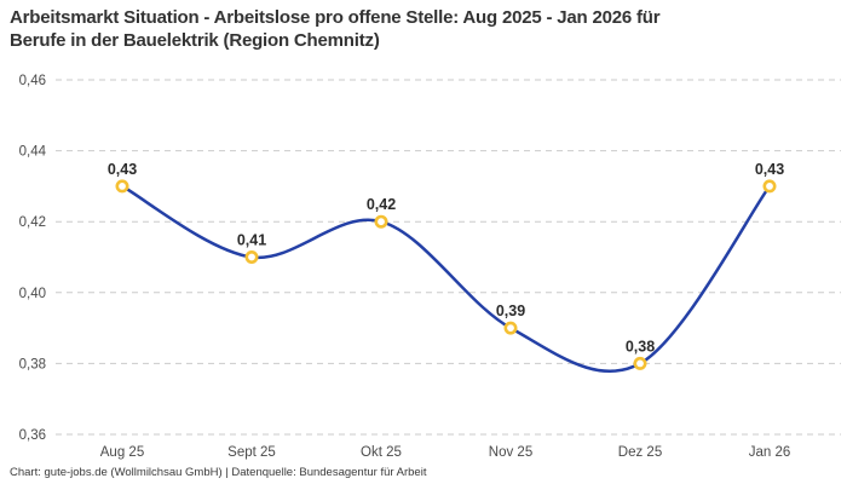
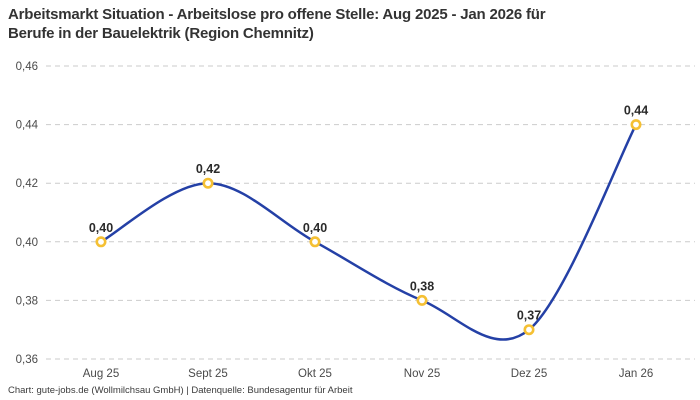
Aug 25: 0,43 -> 0,40
Sept 25: 0,41 -> 0,42
Okt 25: 0,42 -> 0,40
Nov 25: 0,39 -> 0,38
Dez 25: 0,38 -> 0,37
Jan 26: 0,43 -> 0,44
